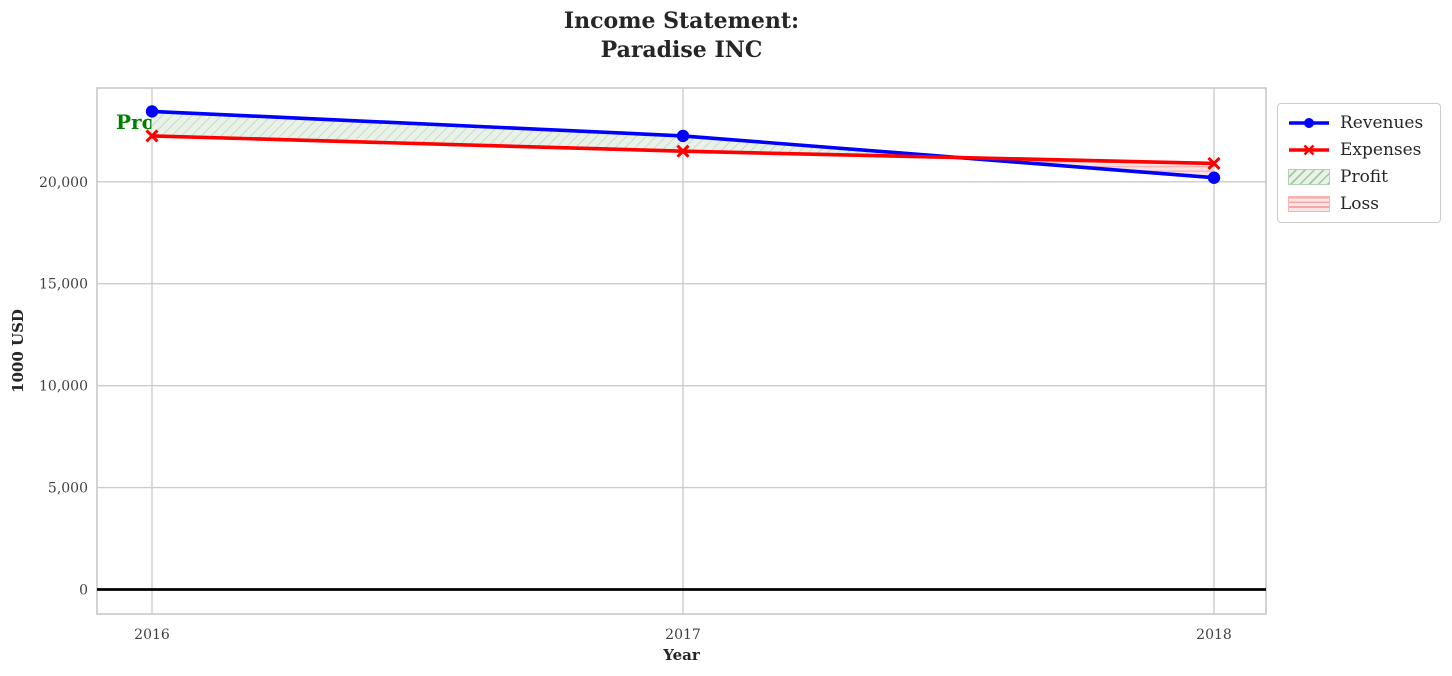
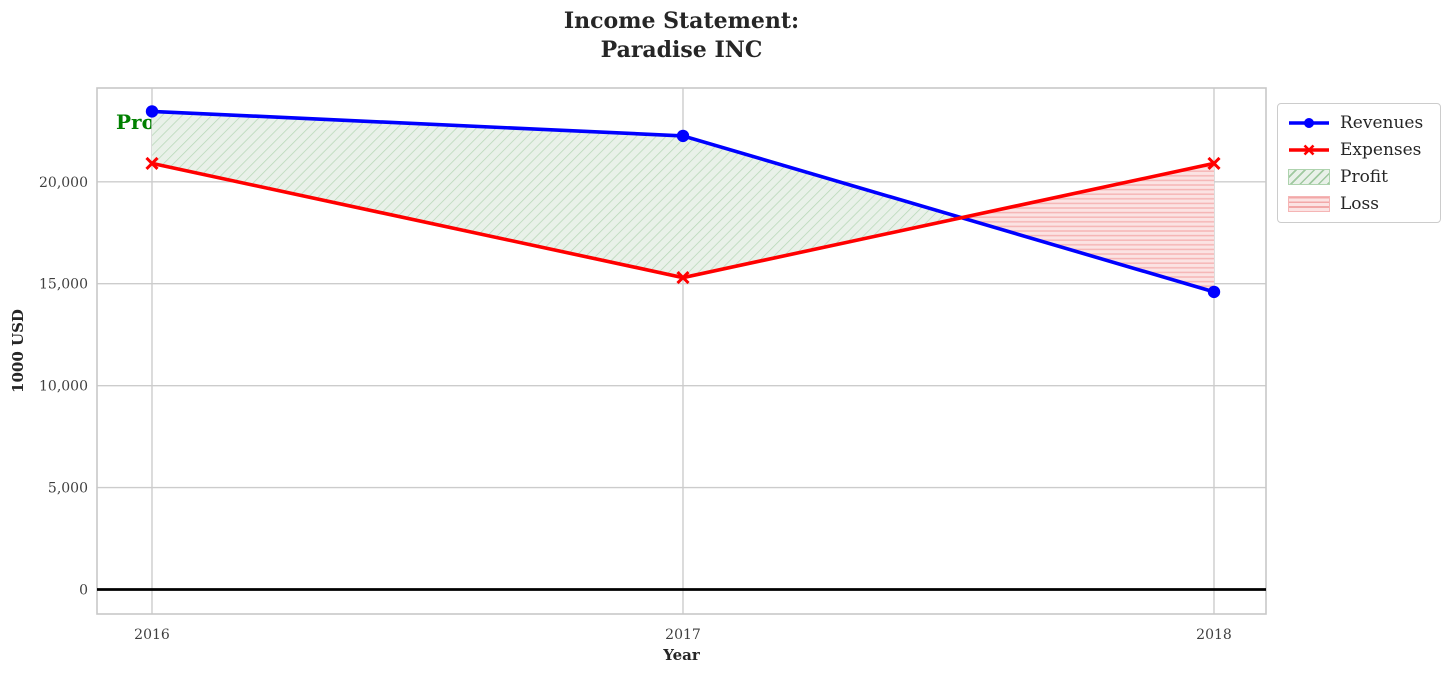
Expenses/2016: 22200 -> 20900
Expenses/2017: 21500 -> 15300
Revenues/2018: 20200 -> 14600
